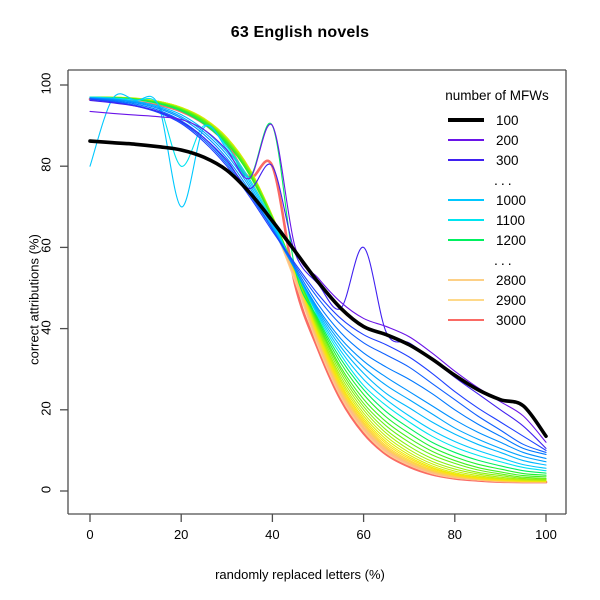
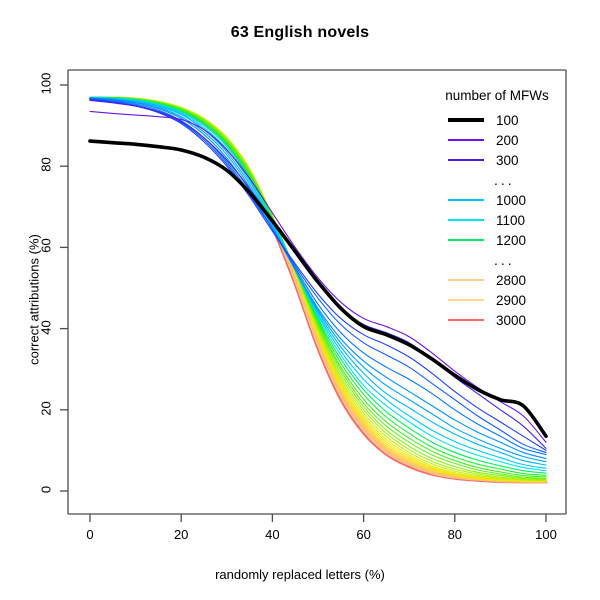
1000/0: 80 -> 100
1000/20: 70 -> 90
1100/20: 80 -> 90
200/40: 90 -> 70
300/40: 80 -> 70
1200/40: 90 -> 70
3000/40: 80 -> 60
300/60: 60 -> 40
